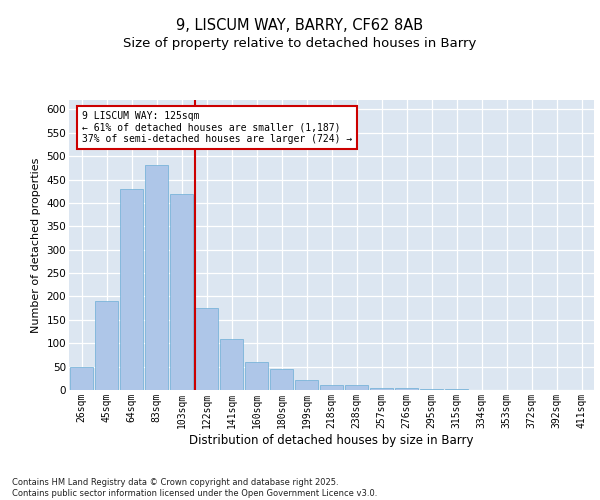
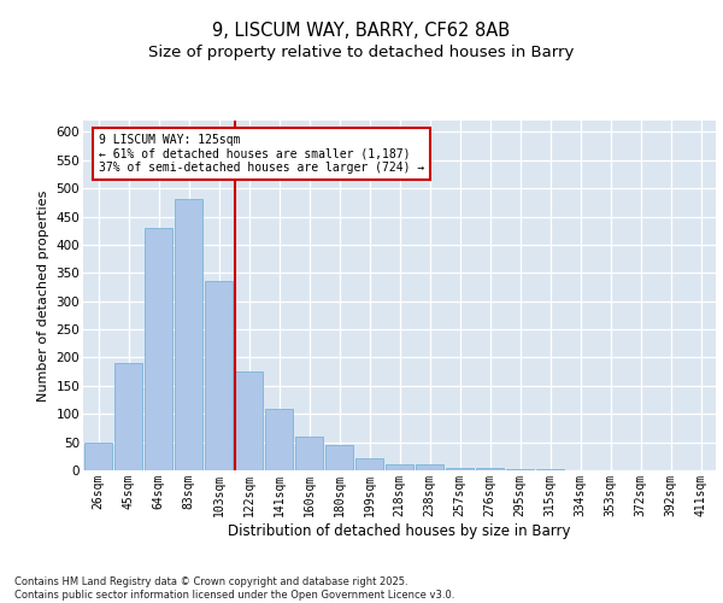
103sqm: 420 -> 335
